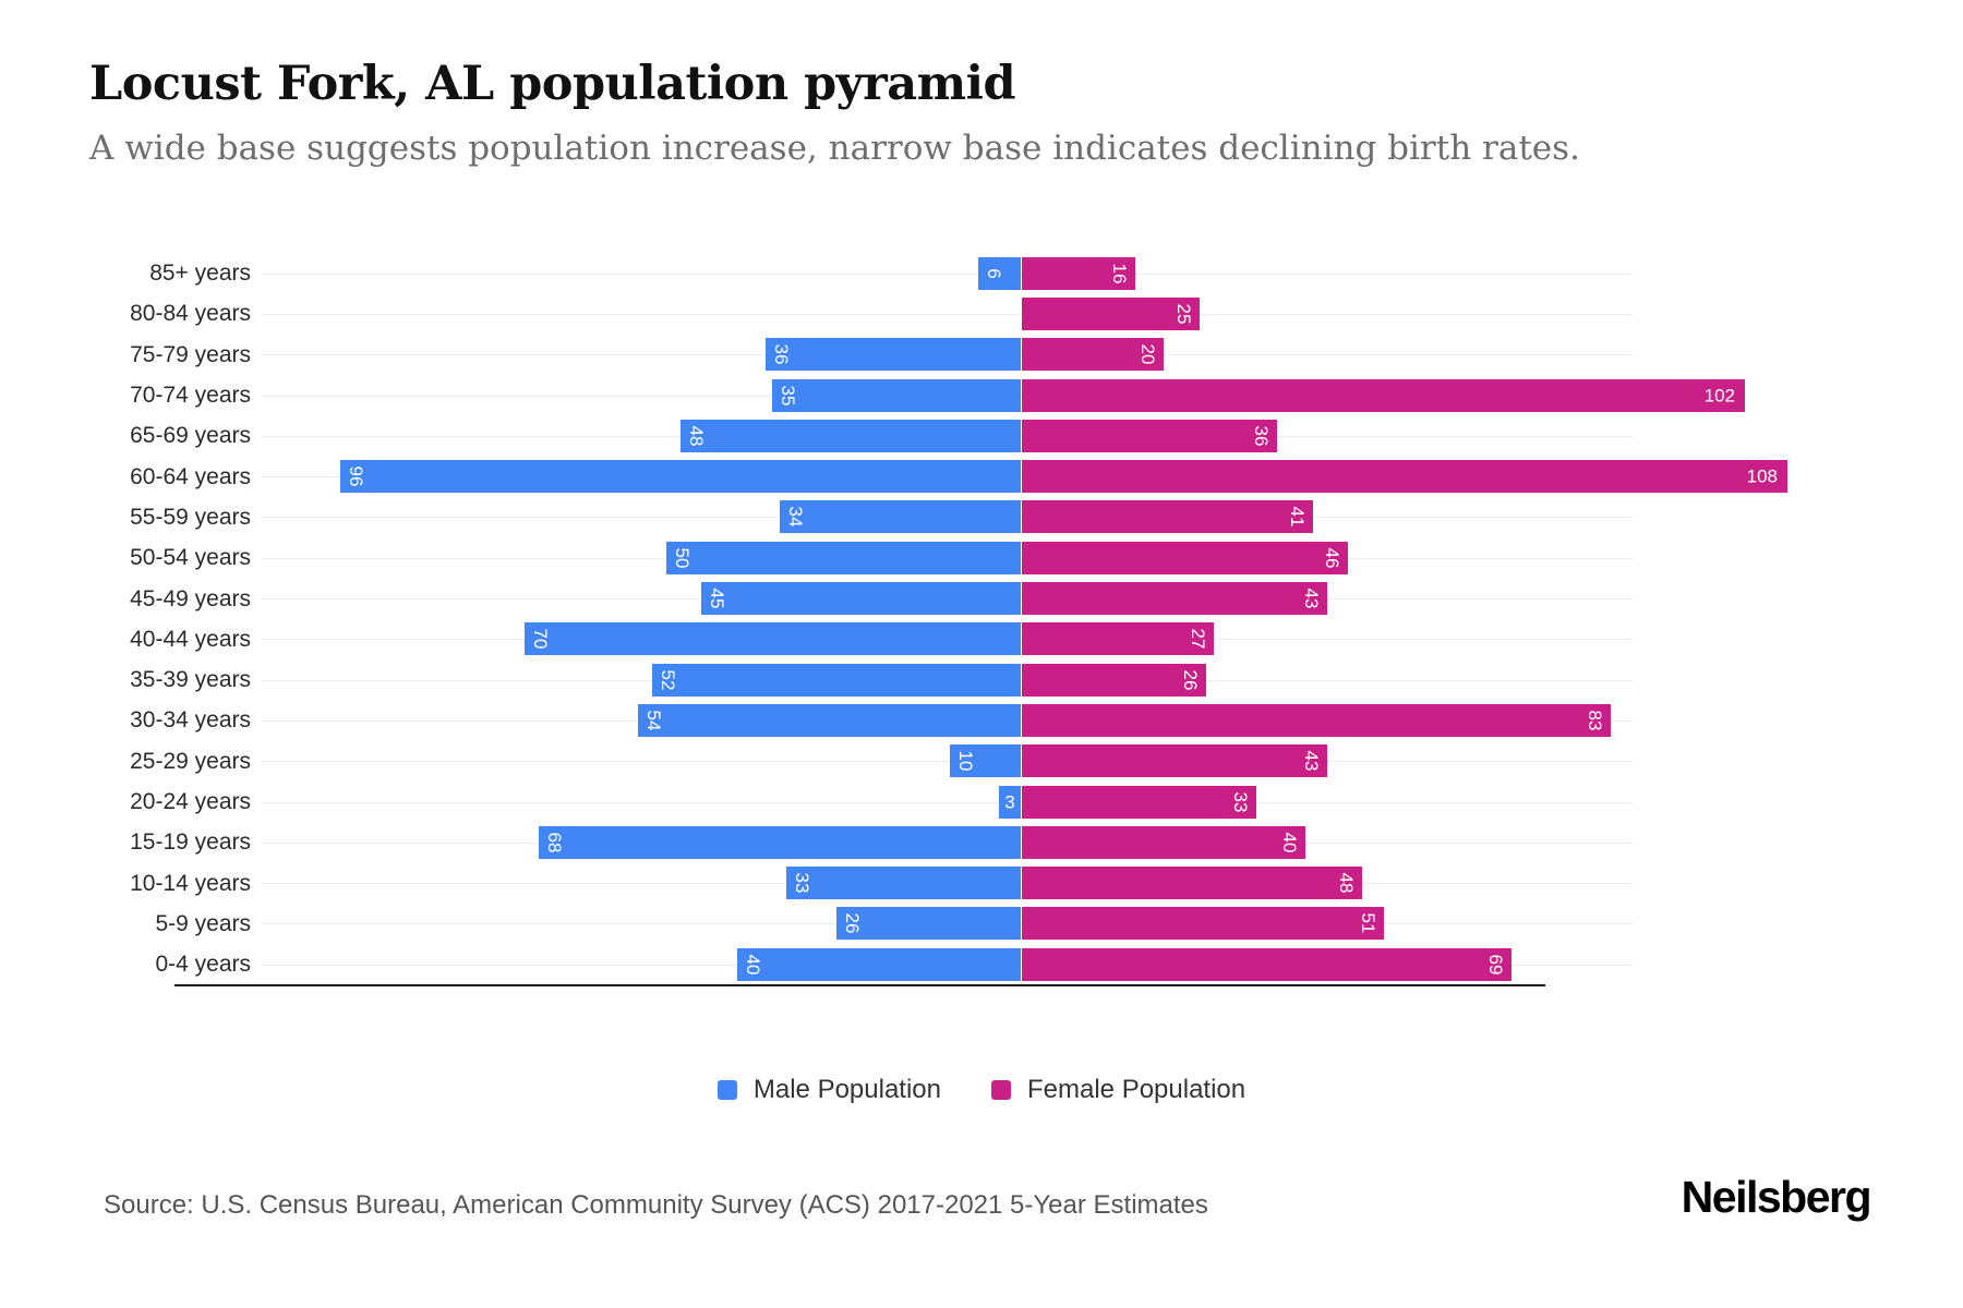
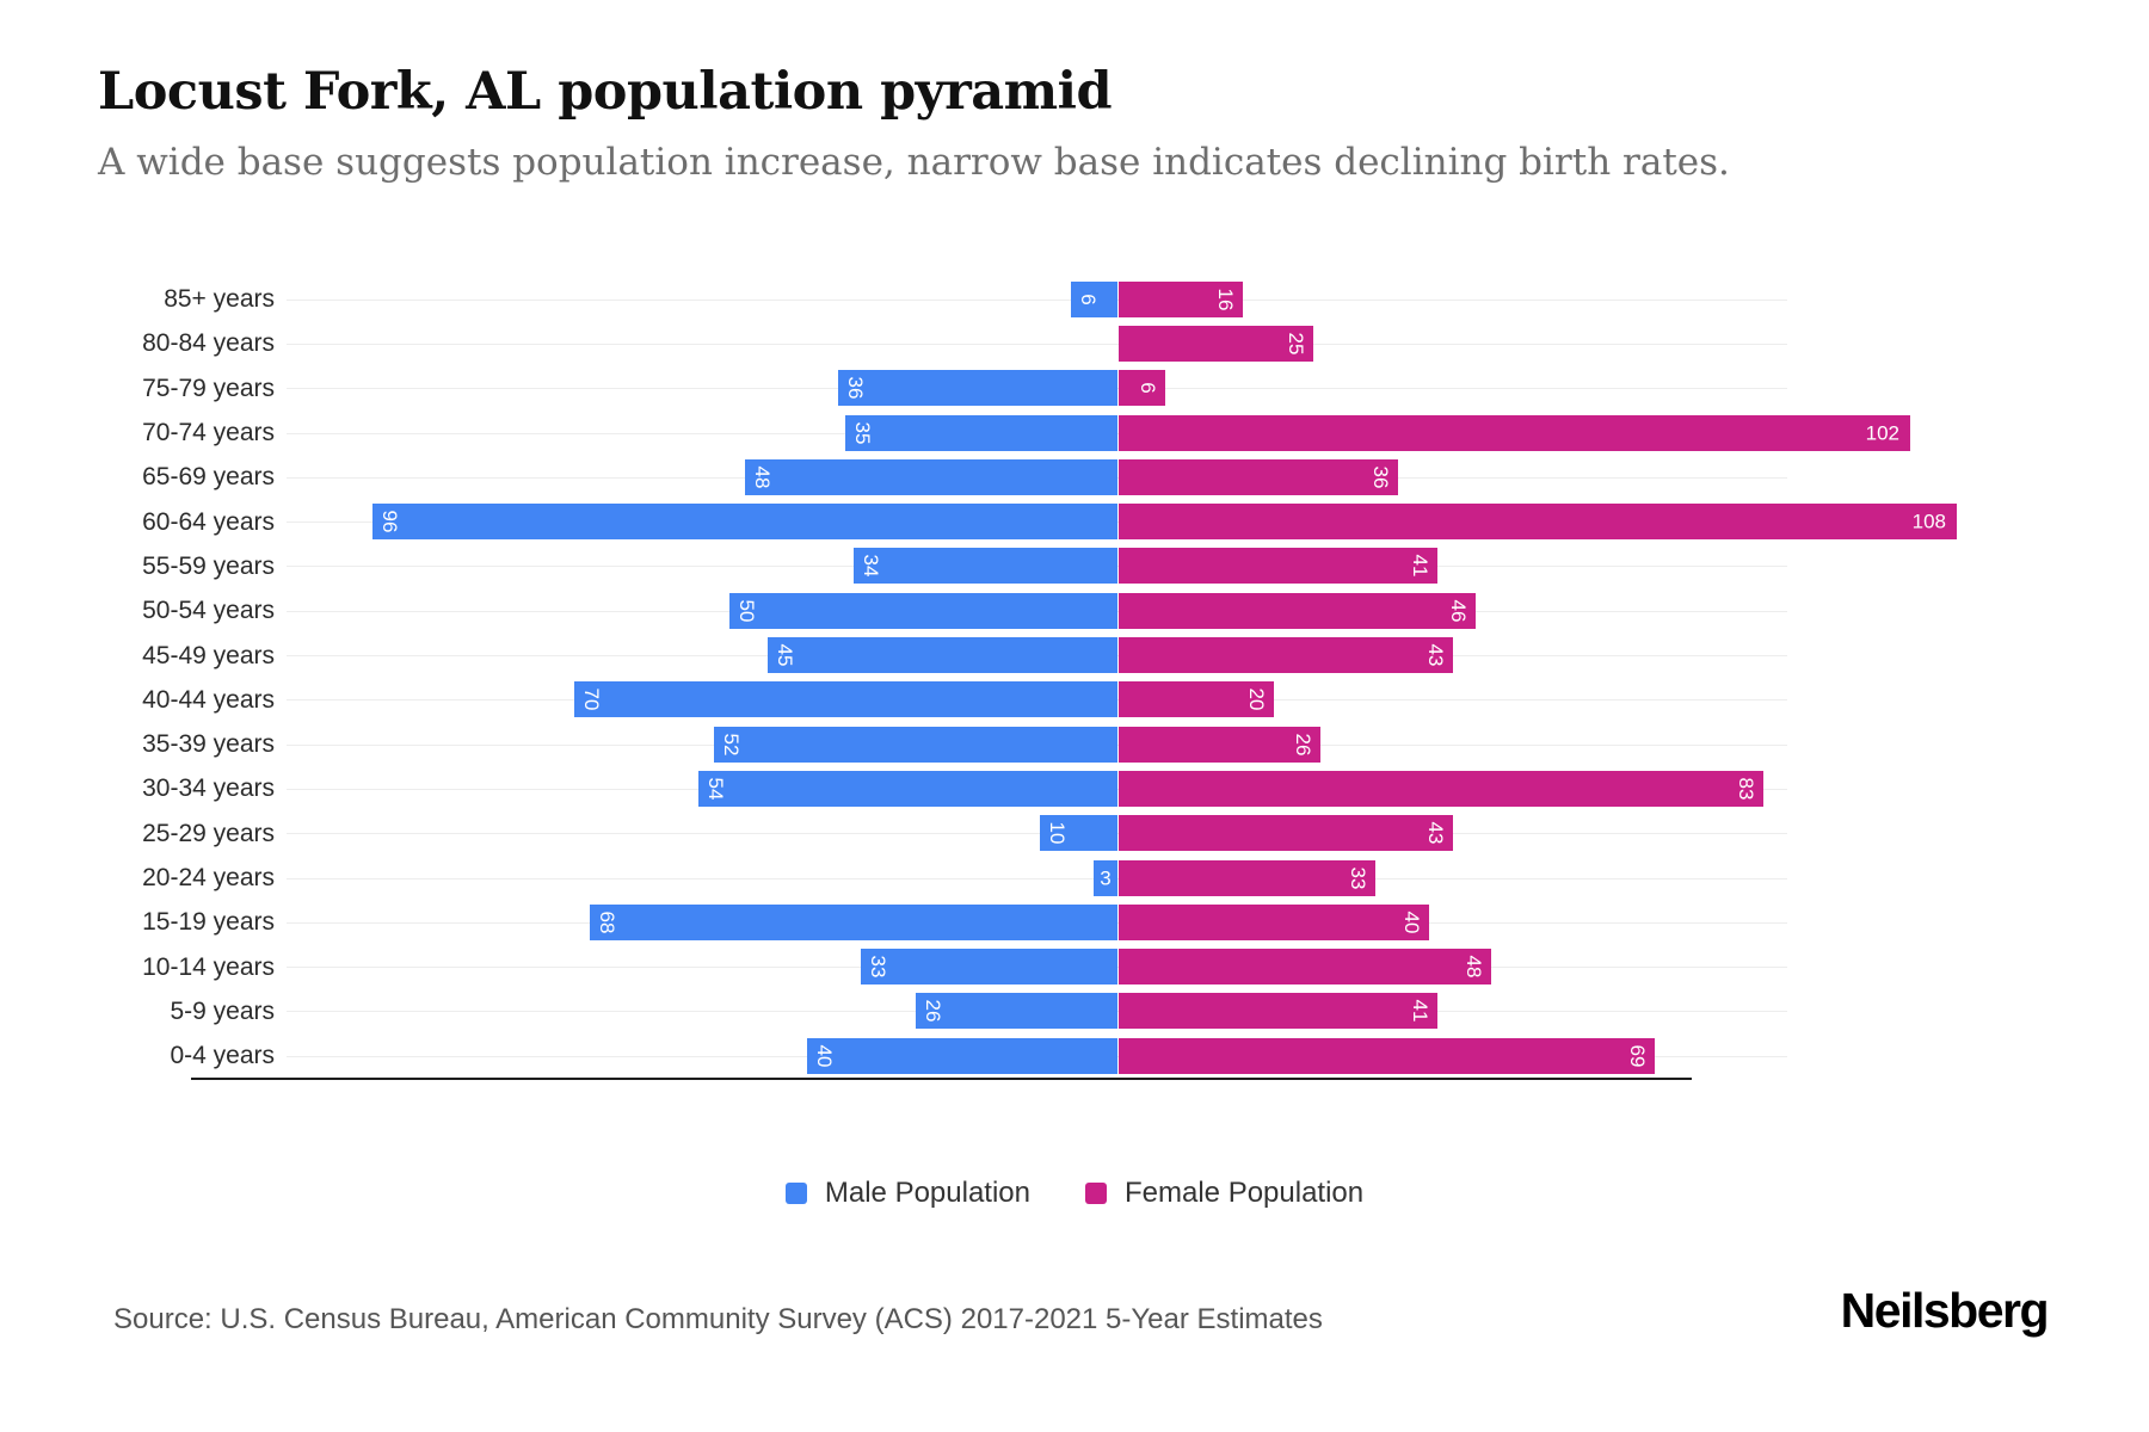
Female Population/75-79 years: 20 -> 6
Female Population/40-44 years: 27 -> 20
Female Population/5-9 years: 51 -> 41
